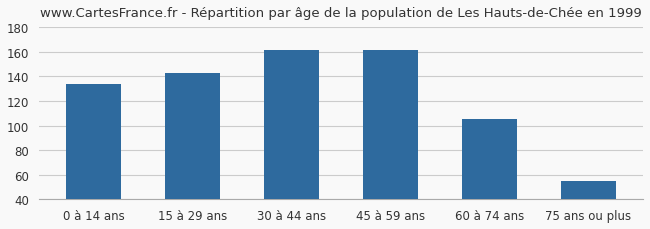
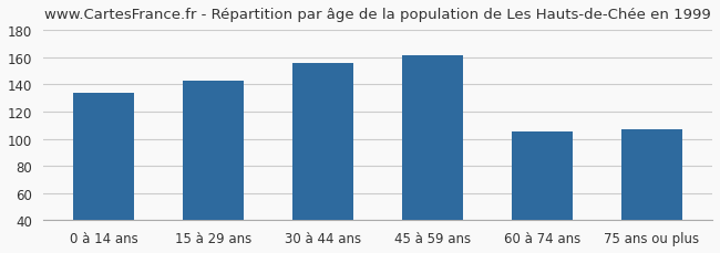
30 à 44 ans: 161 -> 156
75 ans ou plus: 55 -> 107
